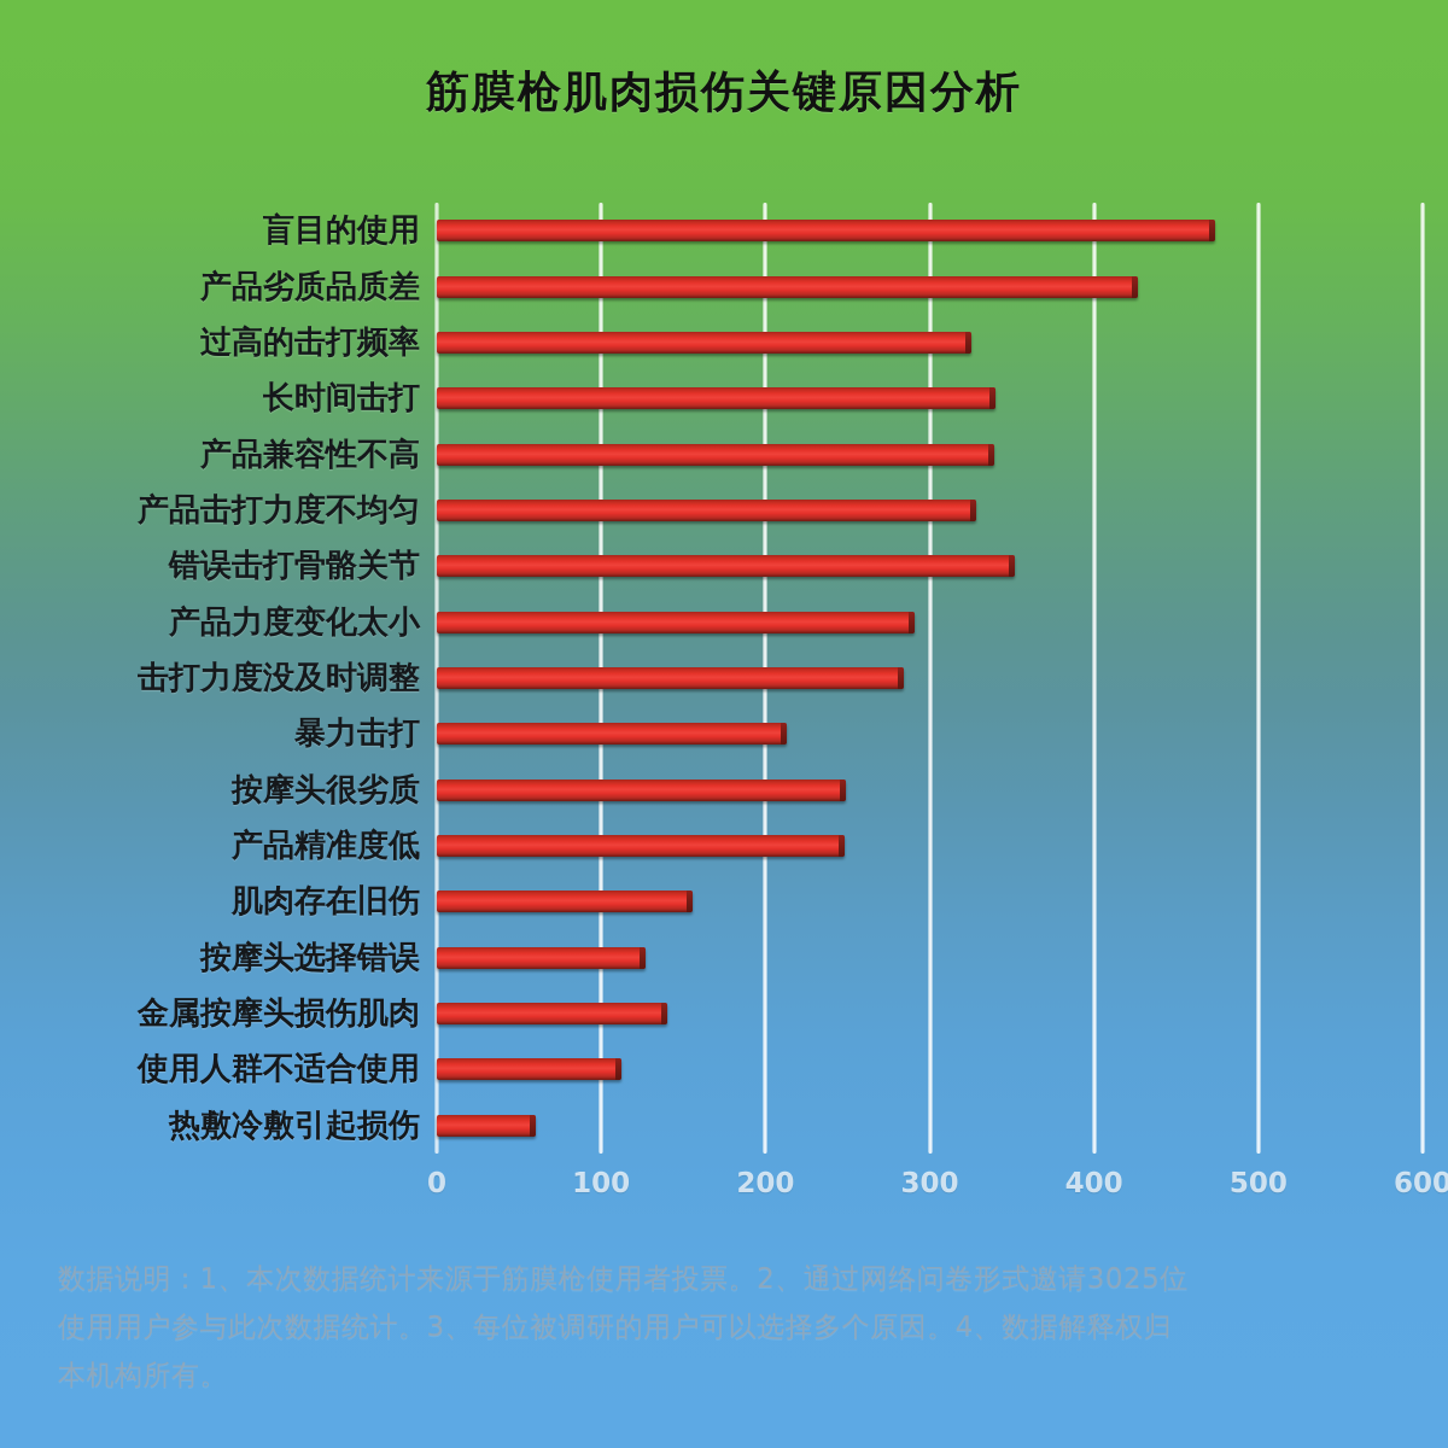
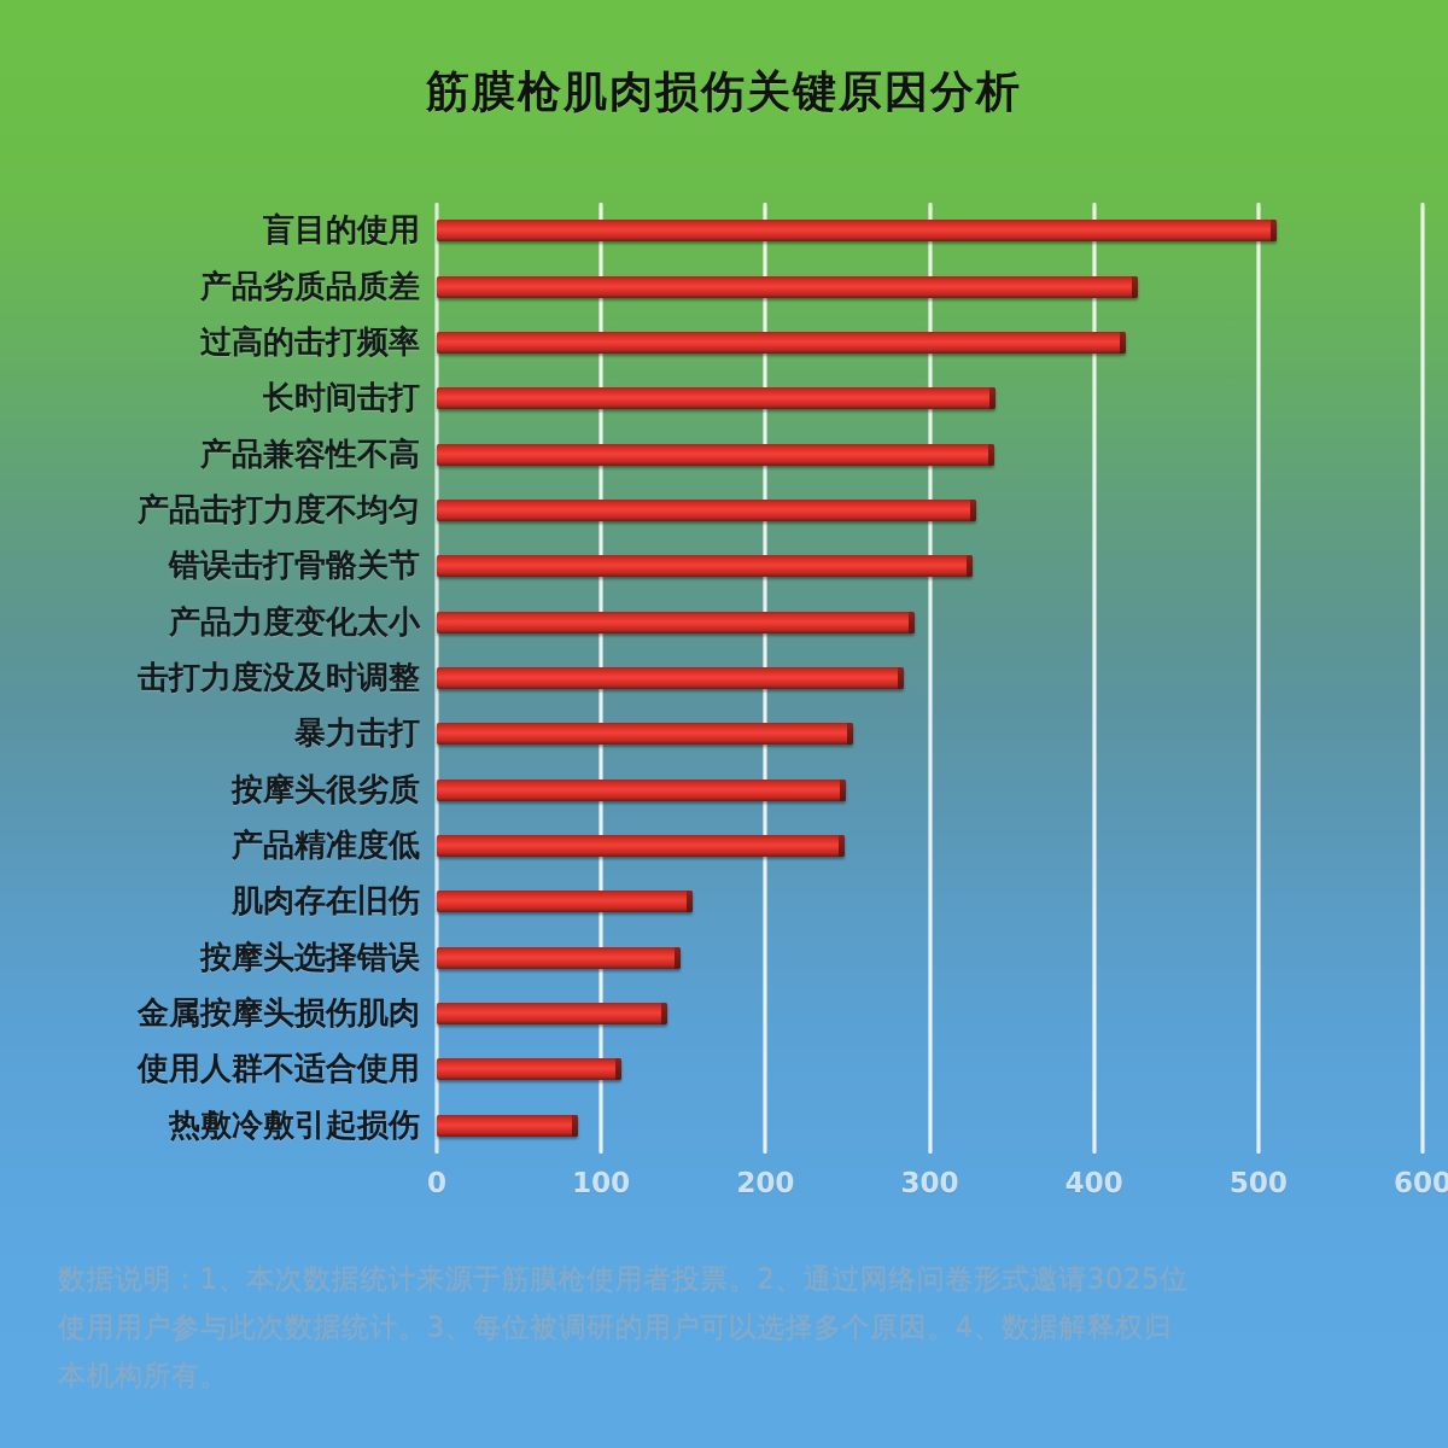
盲目的使用: 474 -> 511
过高的击打频率: 325 -> 419
错误击打骨骼关节: 352 -> 326
暴力击打: 213 -> 253
按摩头选择错误: 127 -> 148
热敷冷敷引起损伤: 60 -> 86
